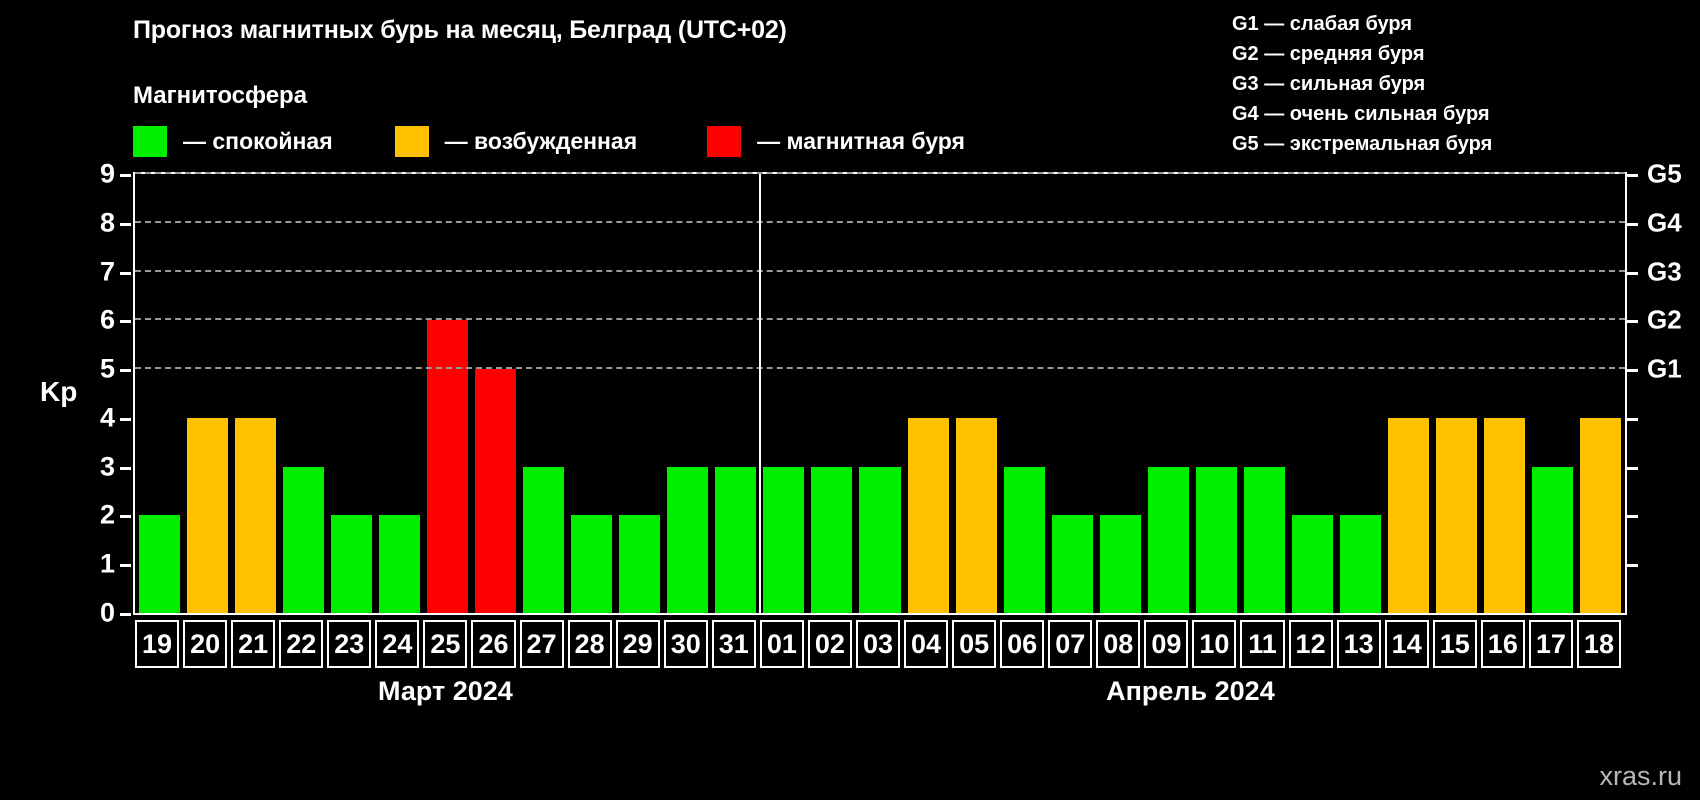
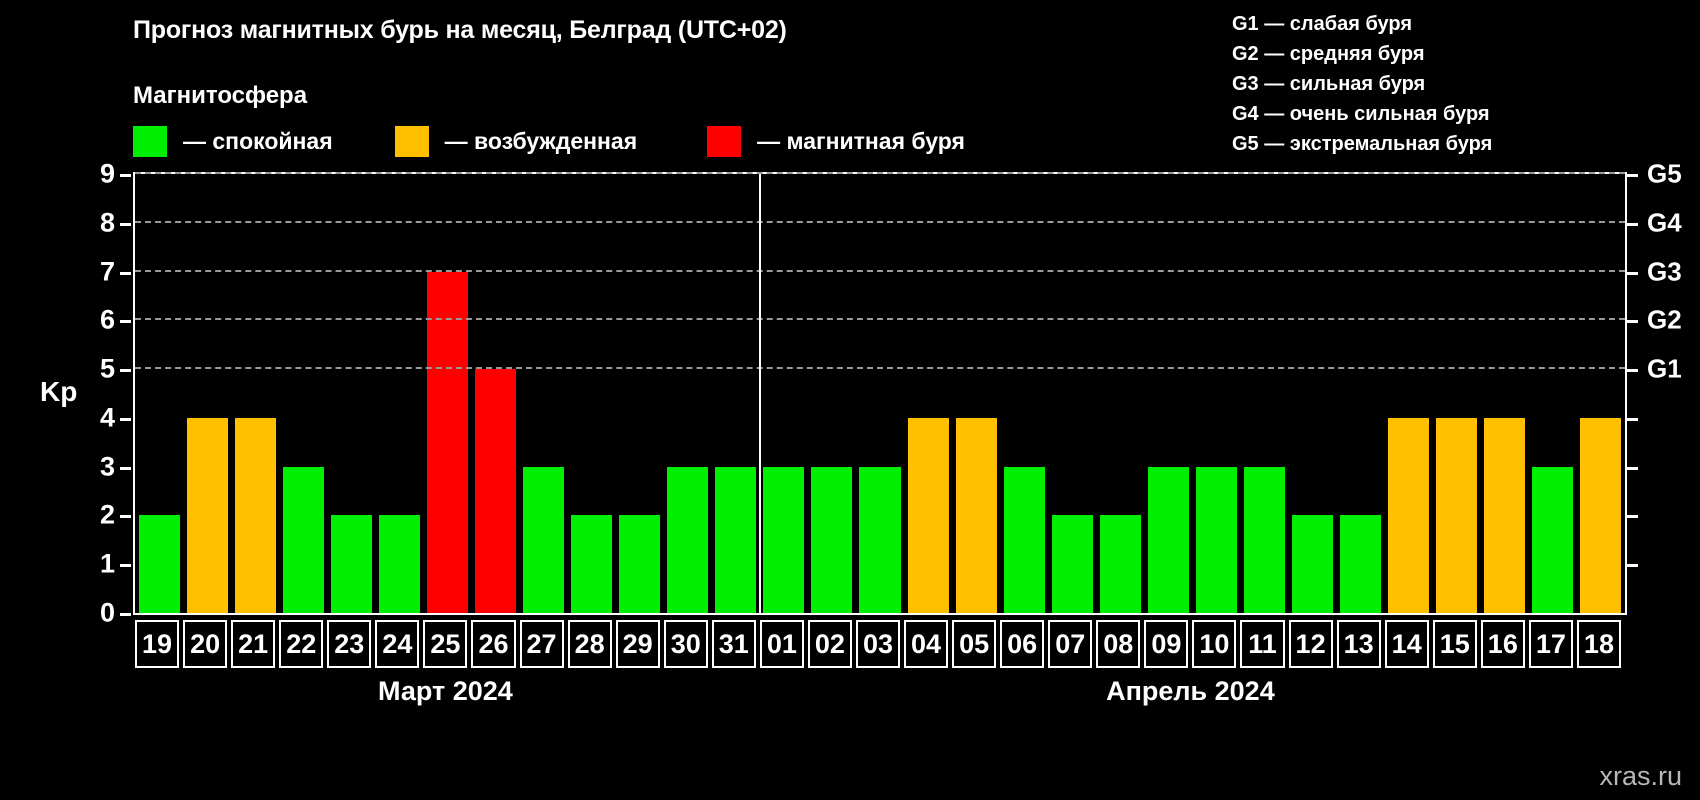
25: 6 -> 7
